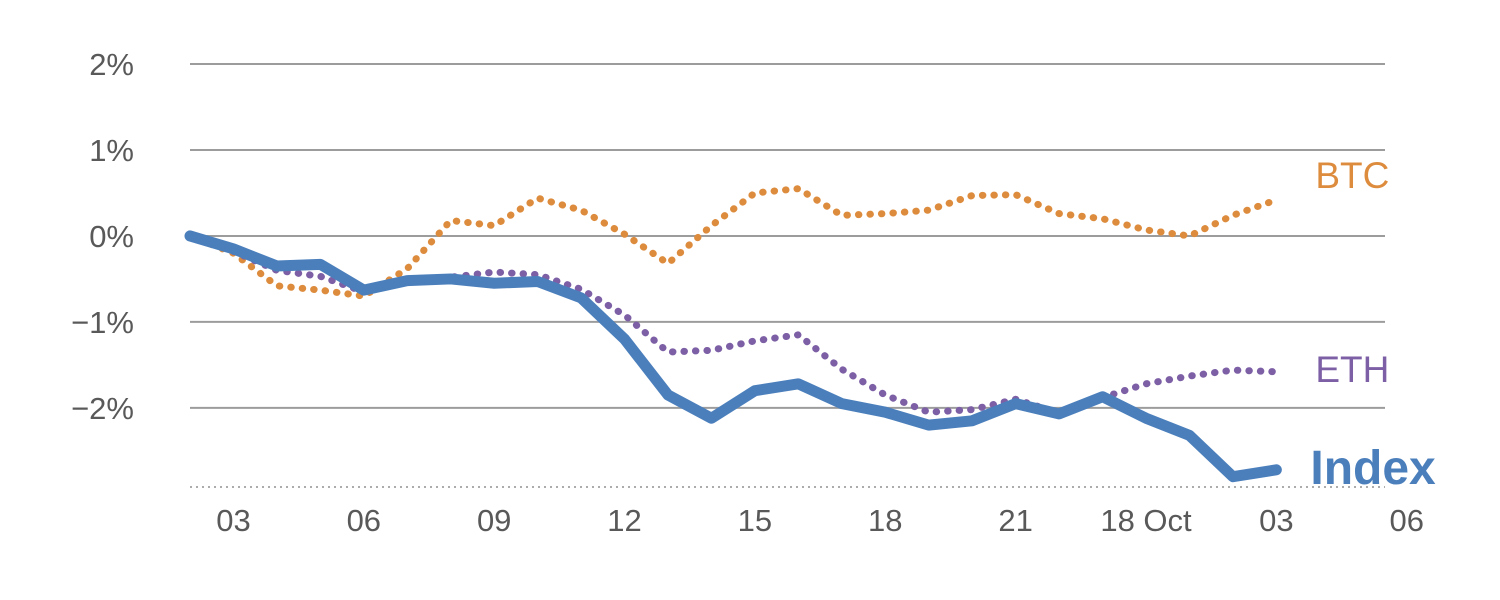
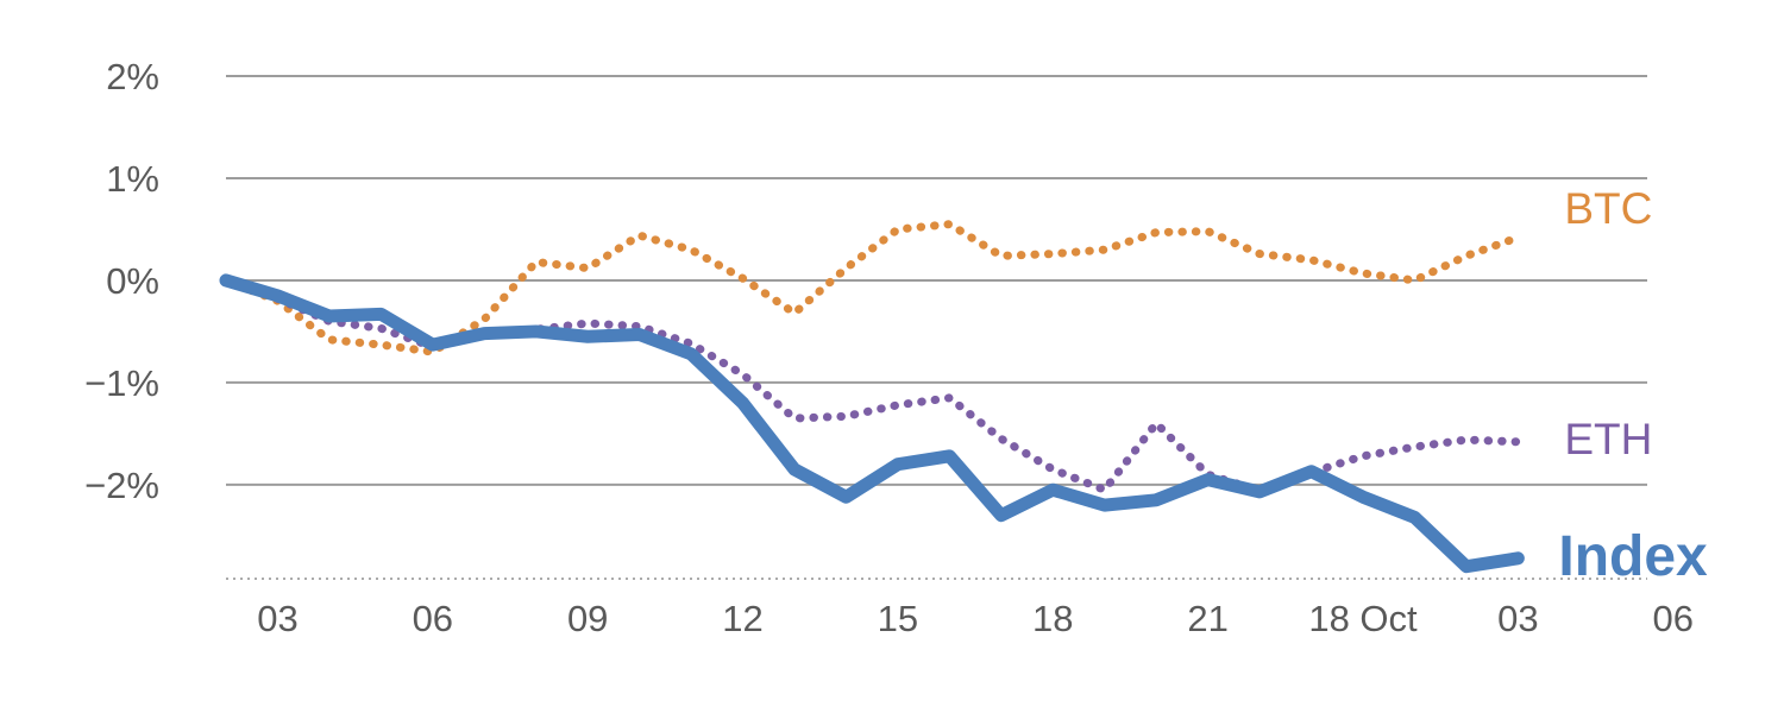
Index/15: -1.9% -> -2.3%
ETH/18: -2.0% -> -1.4%
